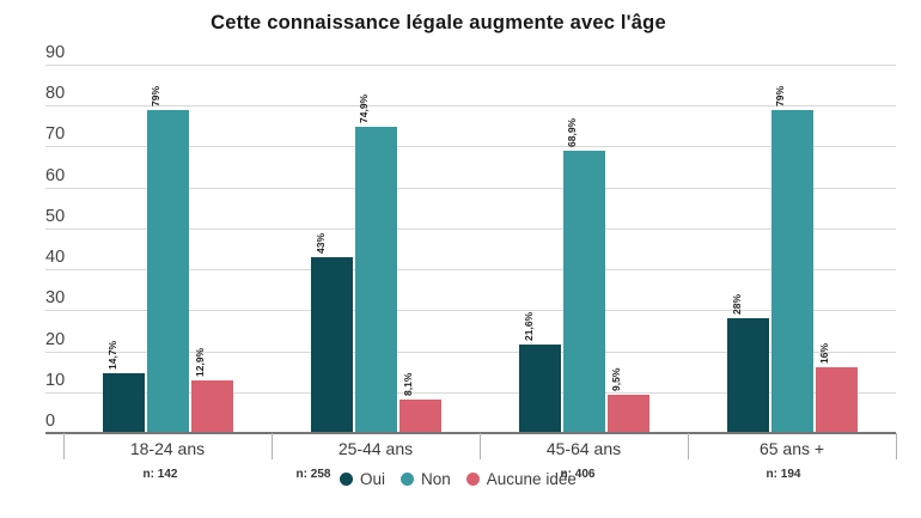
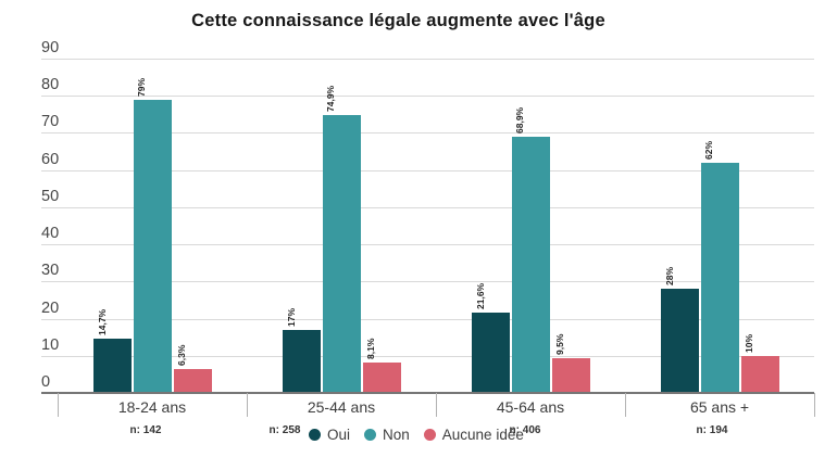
Aucune idée/18-24 ans: 12,9% -> 6,3%
Oui/25-44 ans: 43% -> 17%
Non/65 ans +: 79% -> 62%
Aucune idée/65 ans +: 16% -> 10%
